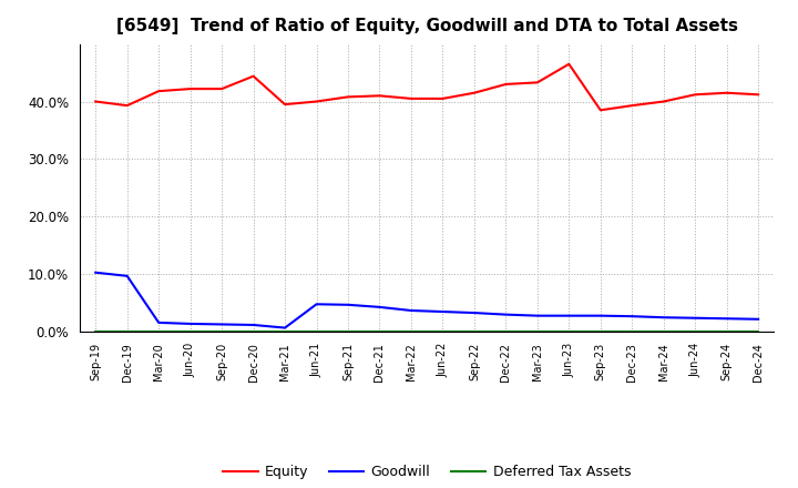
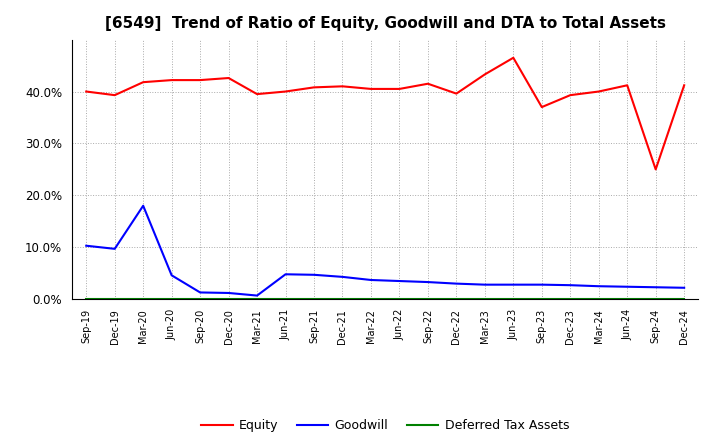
Goodwill/Mar-20: 1.6% -> 18.0%
Goodwill/Jun-20: 1.4% -> 4.6%
Equity/Dec-20: 44.4% -> 42.6%
Equity/Dec-22: 43.0% -> 39.6%
Equity/Sep-23: 38.5% -> 37.0%
Equity/Sep-24: 41.5% -> 25.0%
